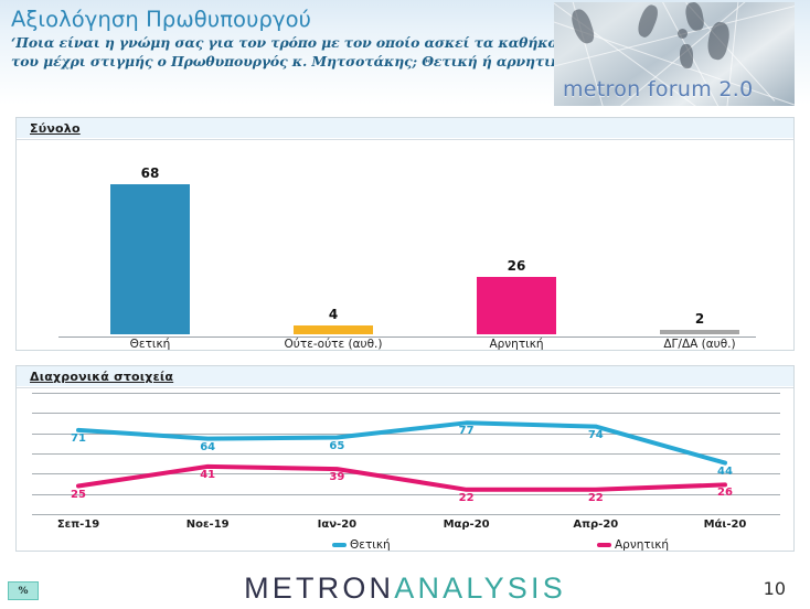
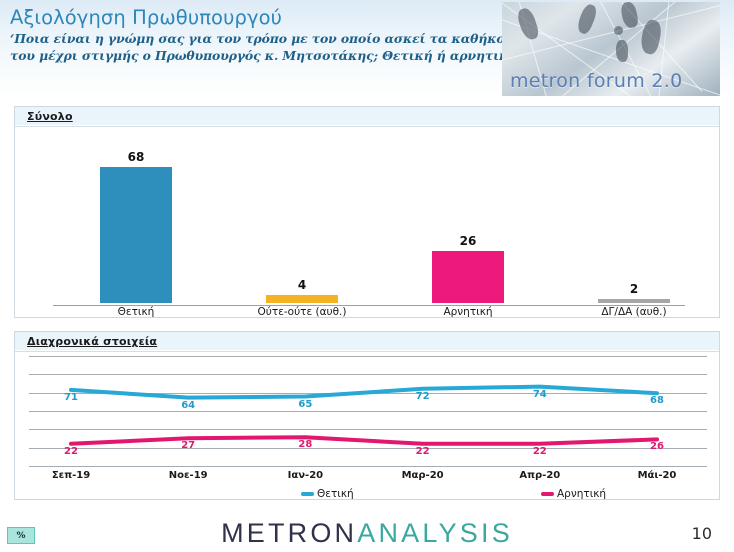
Διαχρονικά στοιχεία/Αρνητική/Σεπ-19: 25 -> 22
Διαχρονικά στοιχεία/Αρνητική/Νοε-19: 41 -> 27
Διαχρονικά στοιχεία/Αρνητική/Ιαν-20: 39 -> 28
Διαχρονικά στοιχεία/Θετική/Μαρ-20: 77 -> 72
Διαχρονικά στοιχεία/Θετική/Μάι-20: 44 -> 68
